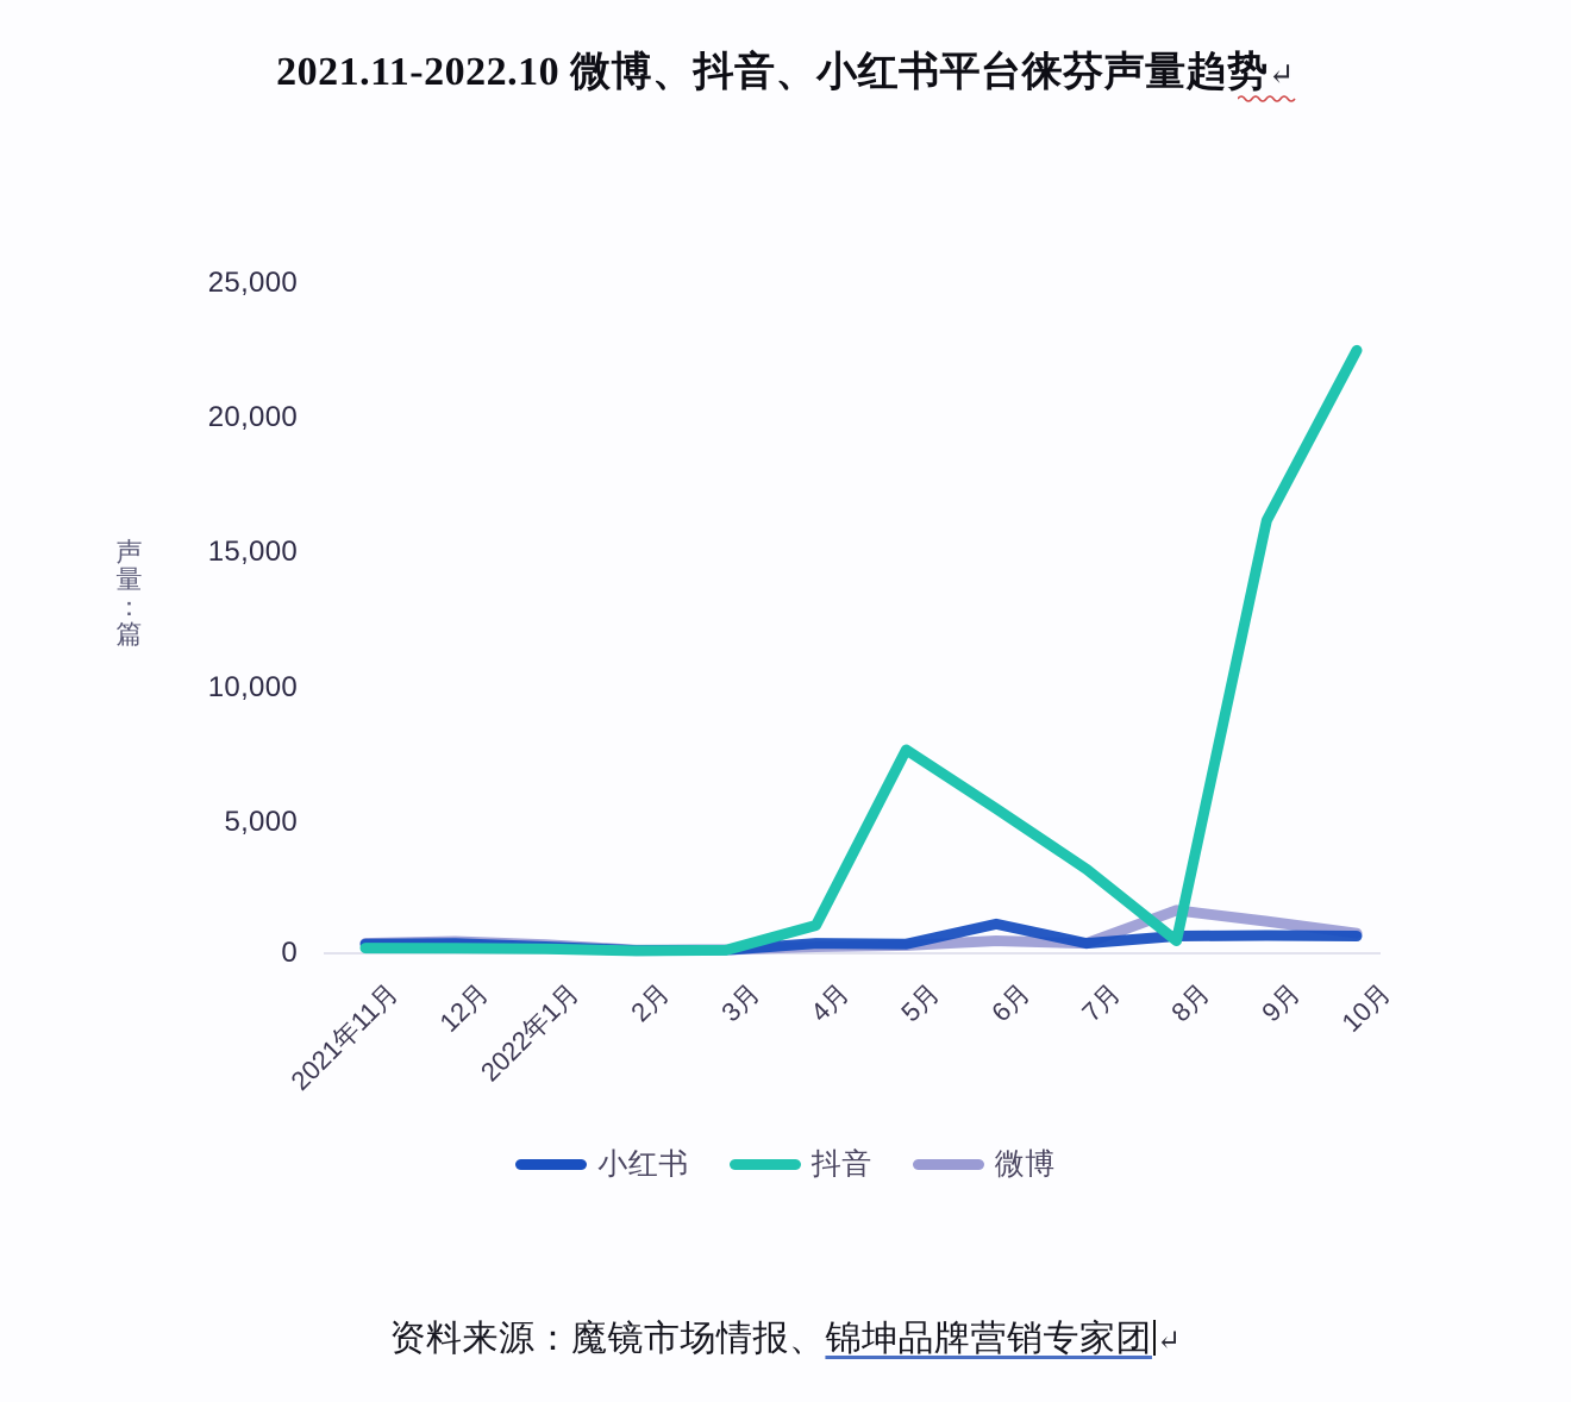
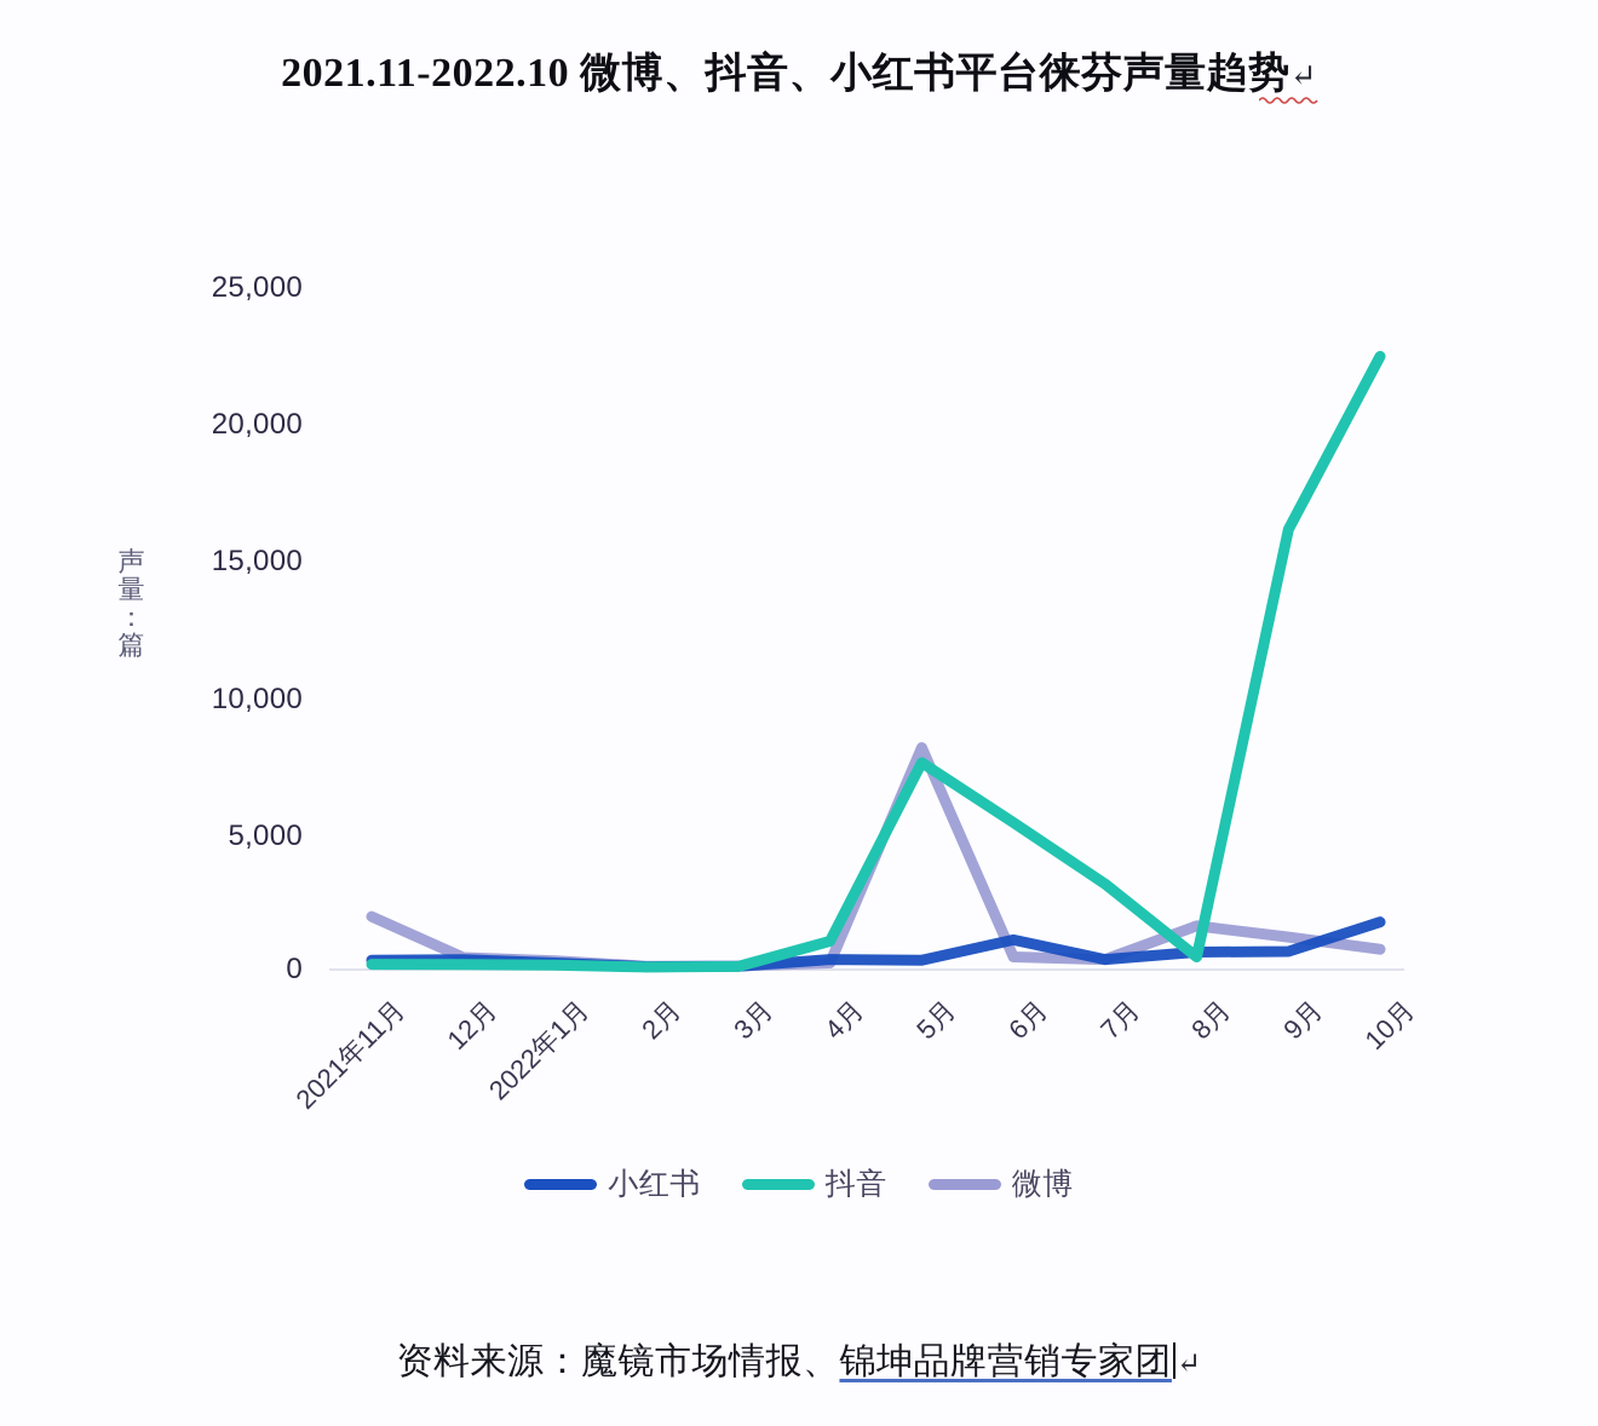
微博/2021年11月: 300 -> 1900
微博/5月: 200 -> 8100
小红书/10月: 600 -> 1700
